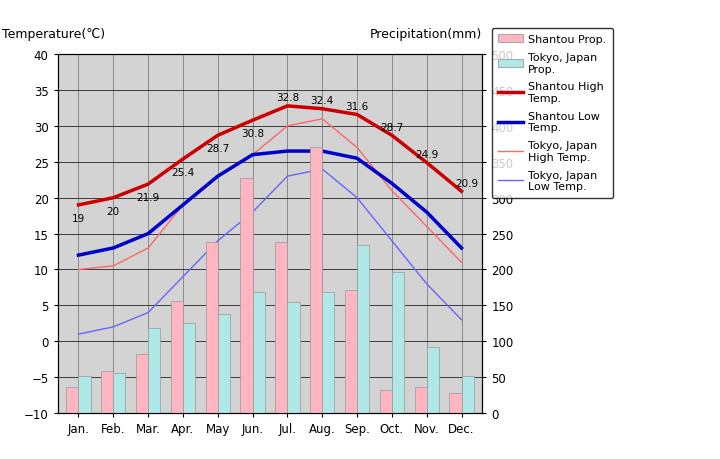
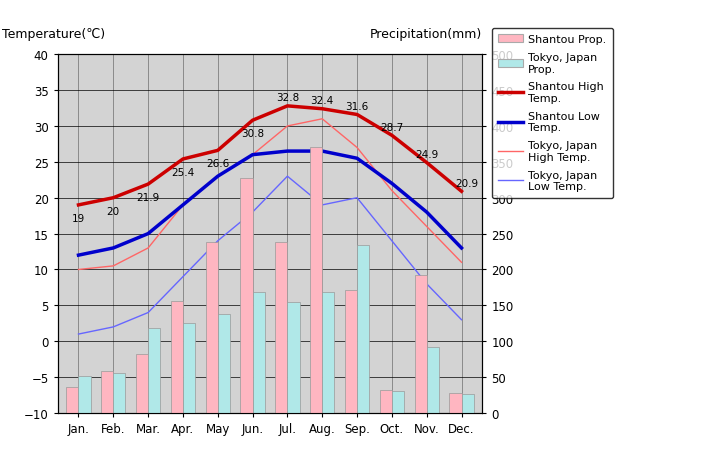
Shantou High Temp./May: 28.7 -> 26.6
Tokyo, Japan Low Temp./Aug.: 24 -> 19
Tokyo, Japan Prop./Oct.: 197 -> 30
Shantou Prop./Nov.: 36 -> 192
Tokyo, Japan Prop./Dec.: 51 -> 26
